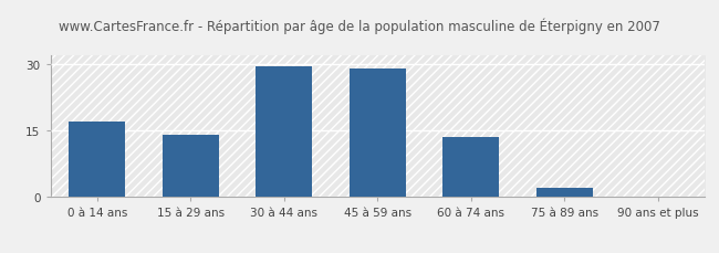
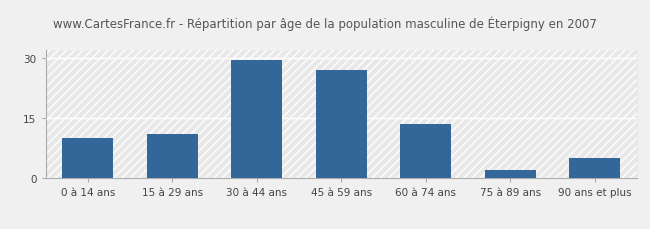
0 à 14 ans: 17.0 -> 10.0
15 à 29 ans: 14.0 -> 11.0
45 à 59 ans: 29.0 -> 27.0
90 ans et plus: 0.2 -> 5.0
